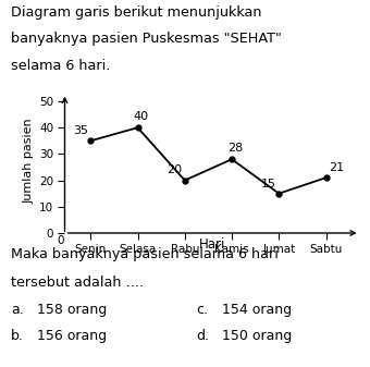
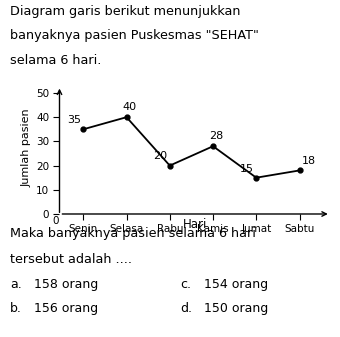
Sabtu: 21 -> 18
